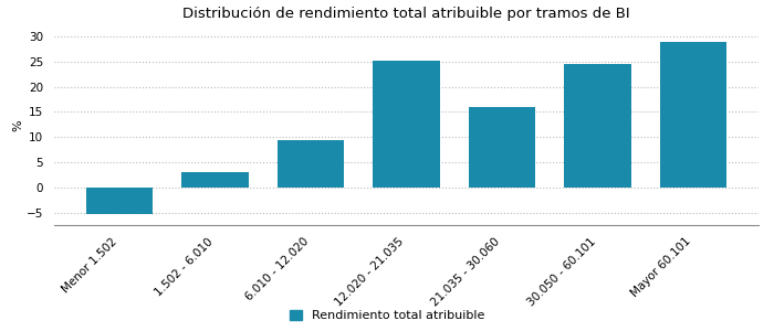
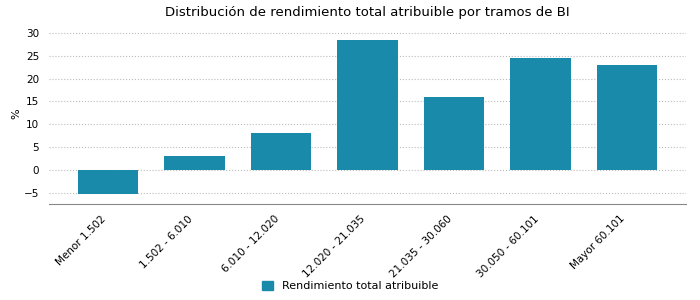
6.010 - 12.020: 9.3 -> 8.0
12.020 - 21.035: 25.2 -> 28.5
Mayor 60.101: 29.0 -> 23.0
